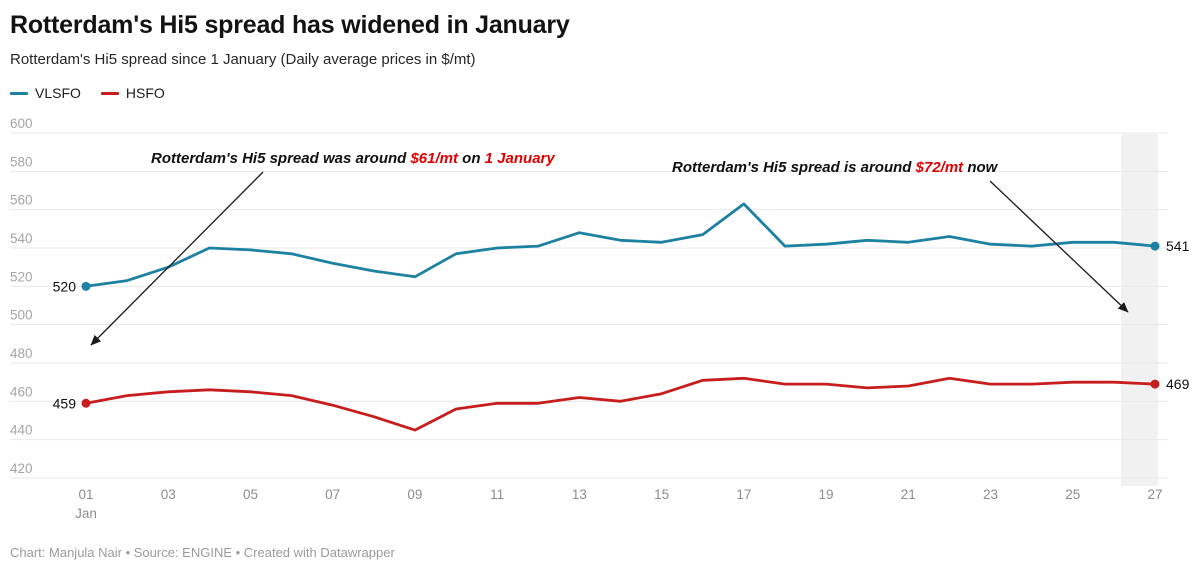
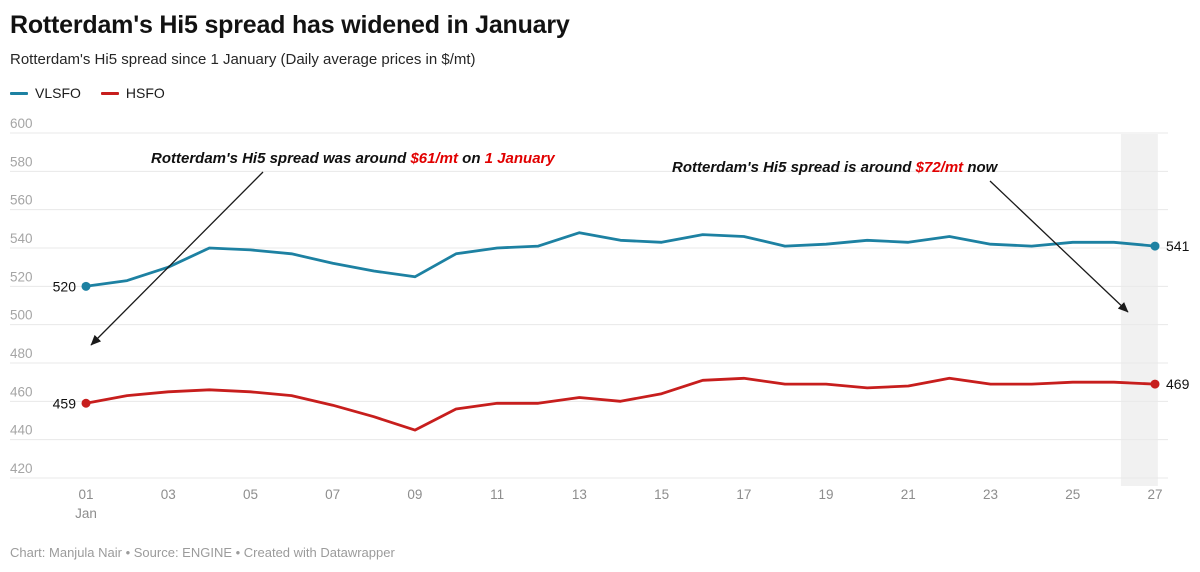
VLSFO/17: 563 -> 546
